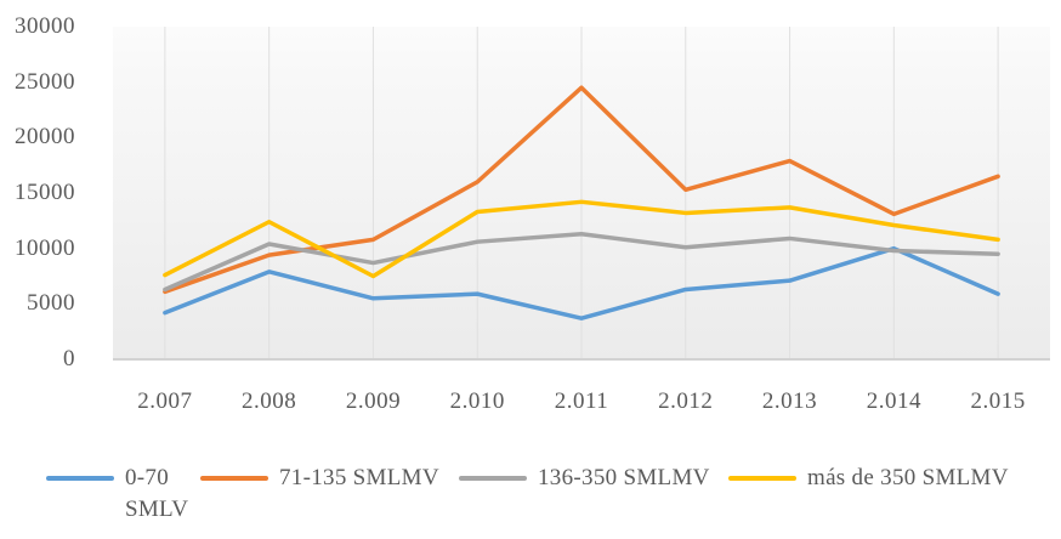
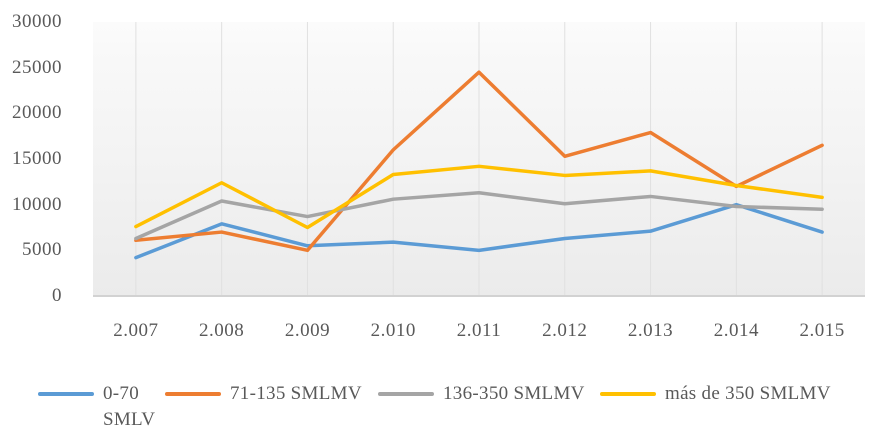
71-135 SMLMV/2.008: 9000 -> 7000
71-135 SMLMV/2.009: 11000 -> 5000
0-70 SMLV/2.011: 4000 -> 5000
71-135 SMLMV/2.014: 13000 -> 12000
0-70 SMLV/2.015: 6000 -> 7000
